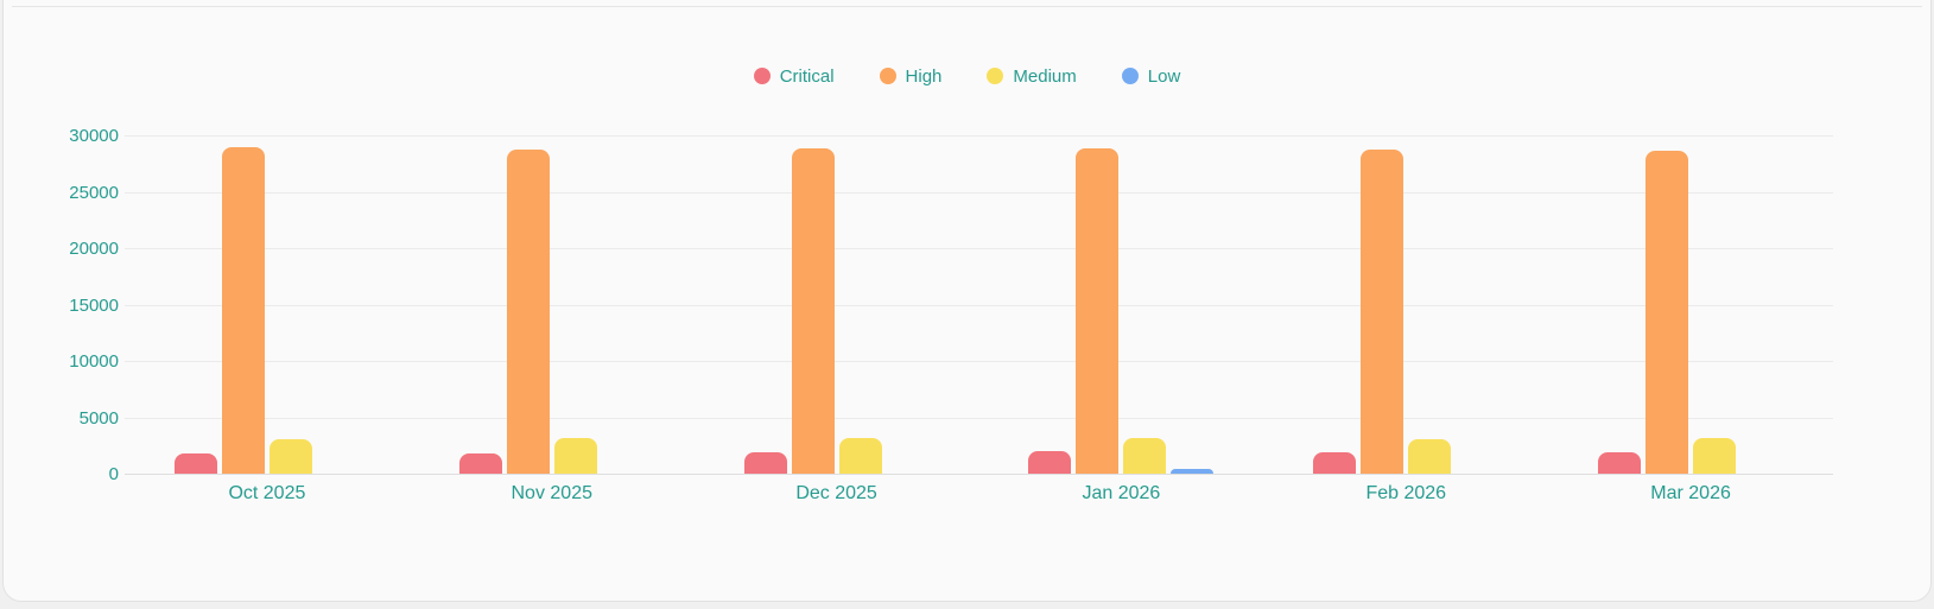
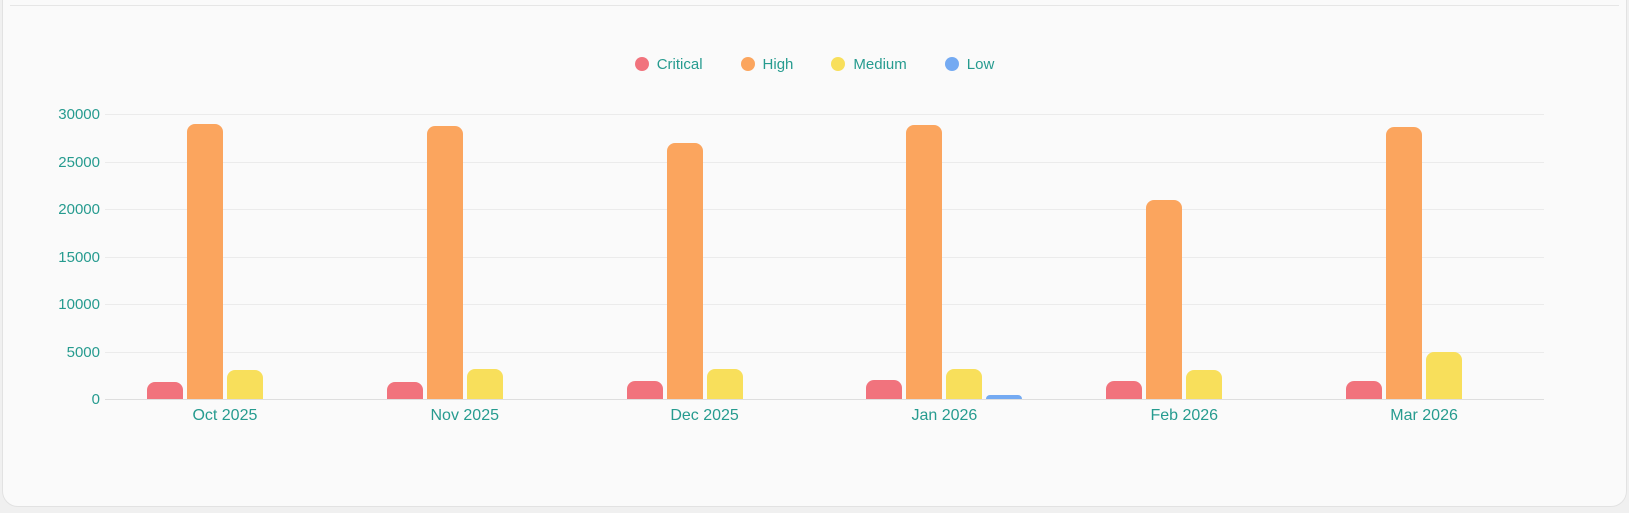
High/Dec 2025: 29000 -> 27000
High/Feb 2026: 29000 -> 21000
Medium/Mar 2026: 3000 -> 5000
